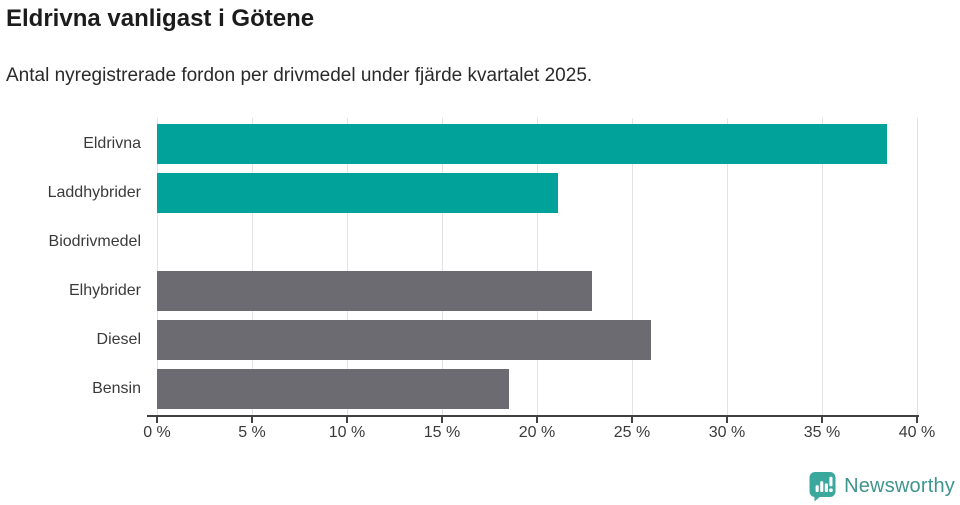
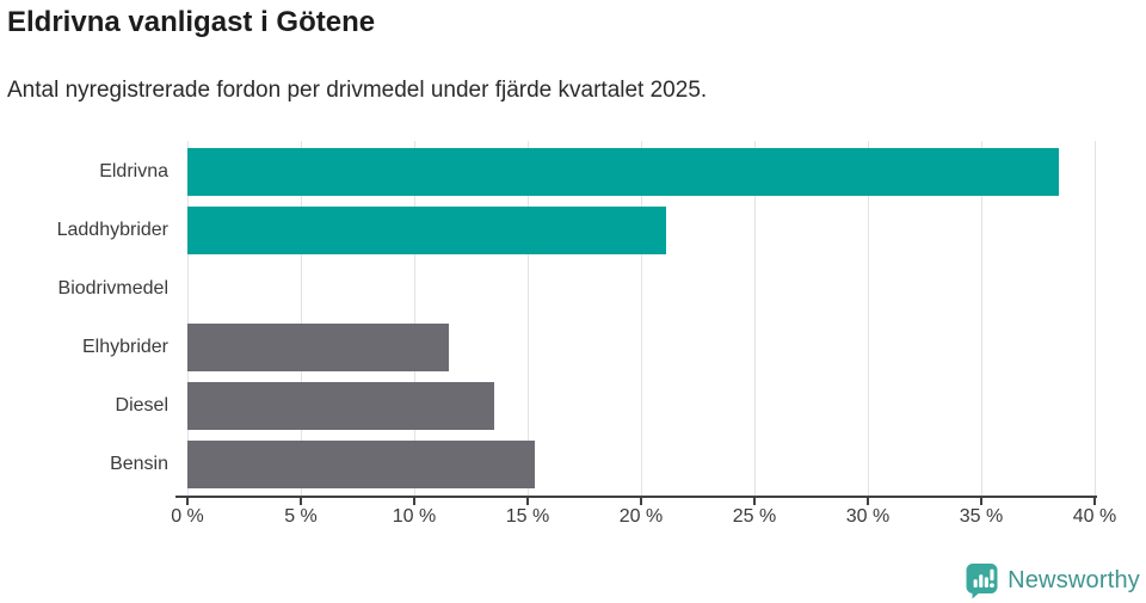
Elhybrider: 22.9% -> 11.5%
Diesel: 26.0% -> 13.5%
Bensin: 18.5% -> 15.3%
